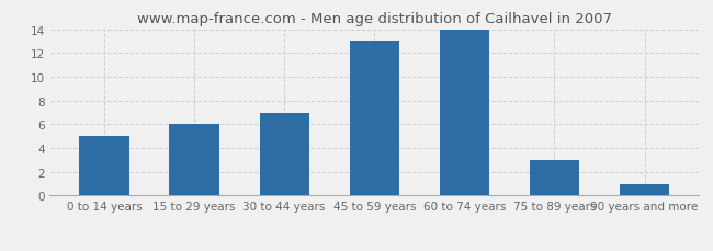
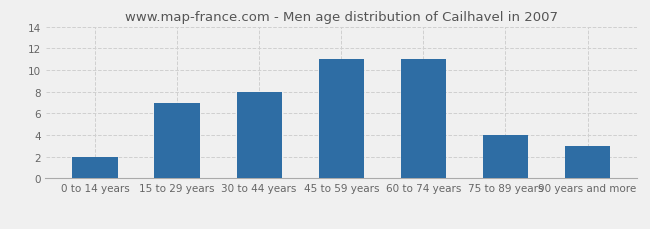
0 to 14 years: 5 -> 2
15 to 29 years: 6 -> 7
30 to 44 years: 7 -> 8
45 to 59 years: 13 -> 11
60 to 74 years: 14 -> 11
75 to 89 years: 3 -> 4
90 years and more: 1 -> 3
